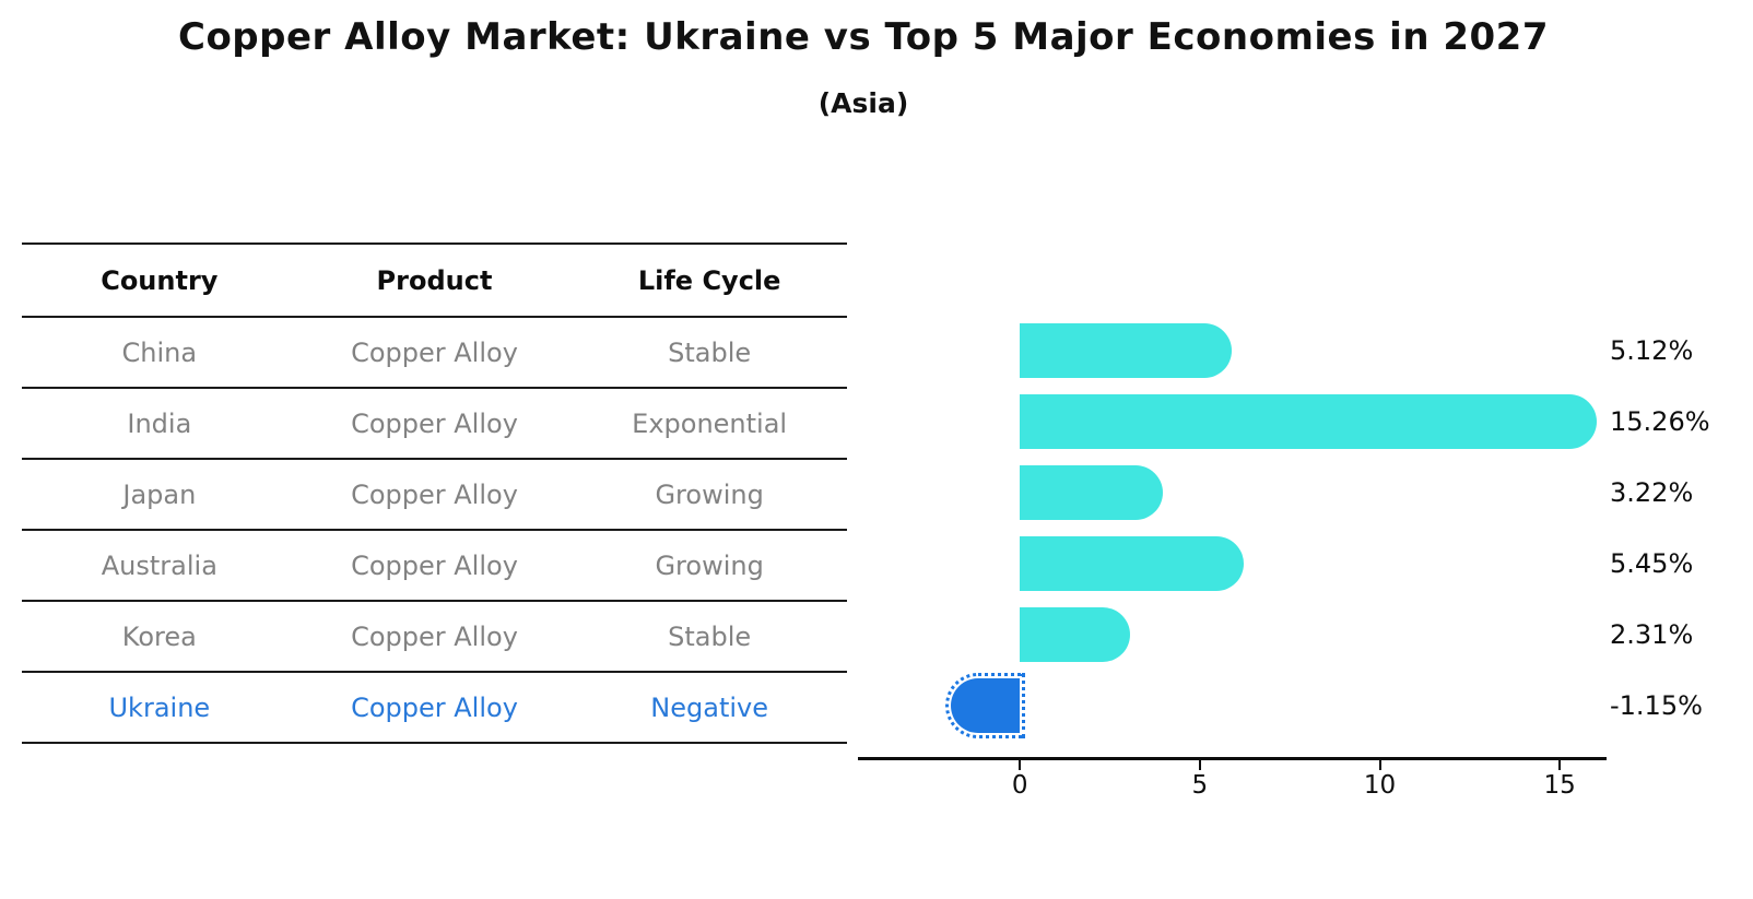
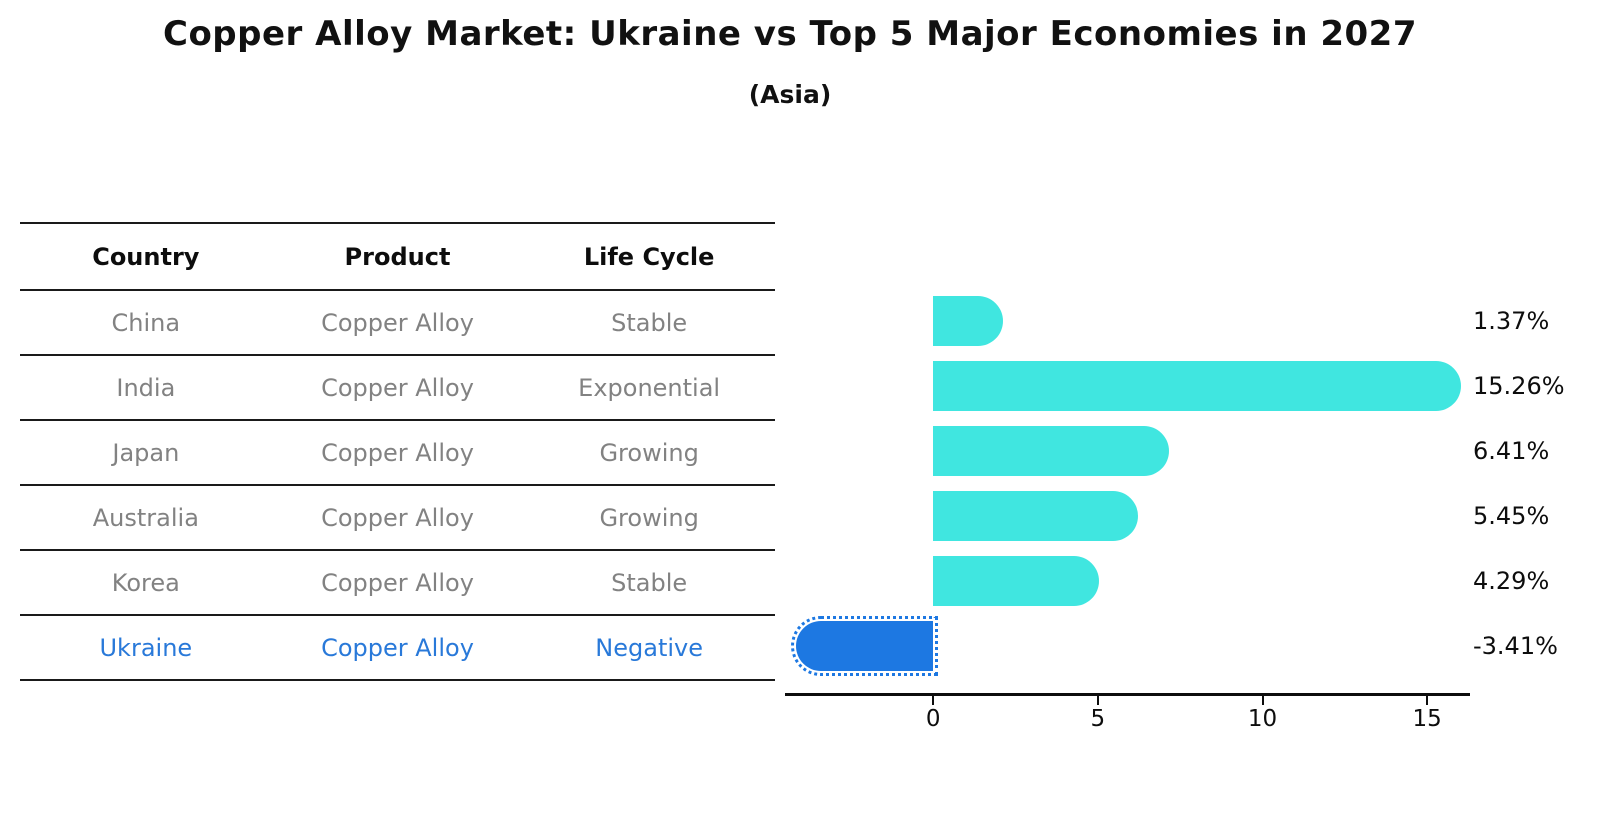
China: 5.12% -> 1.37%
Japan: 3.22% -> 6.41%
Korea: 2.31% -> 4.29%
Ukraine: -1.15% -> -3.41%
